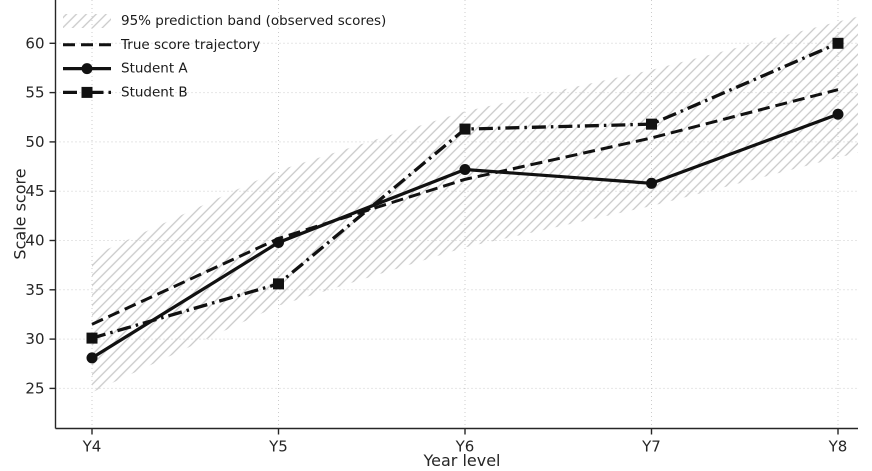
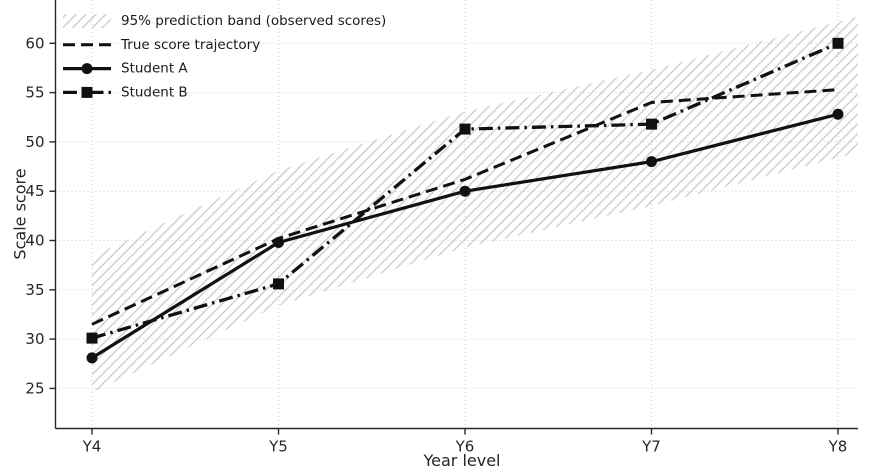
Student A/Y6: 47 -> 45
True score trajectory/Y7: 50 -> 54
Student A/Y7: 46 -> 48
